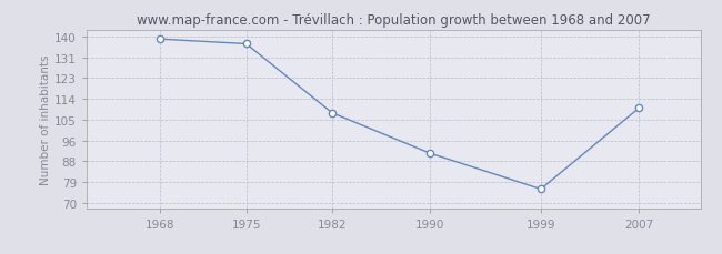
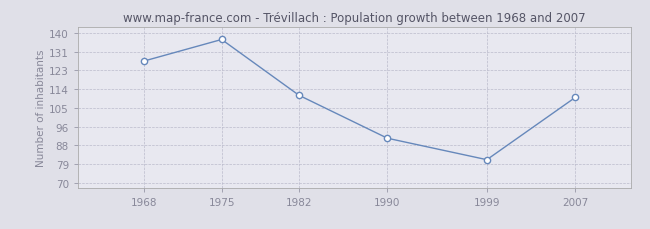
1968: 139 -> 127
1982: 108 -> 111
1999: 76 -> 81
